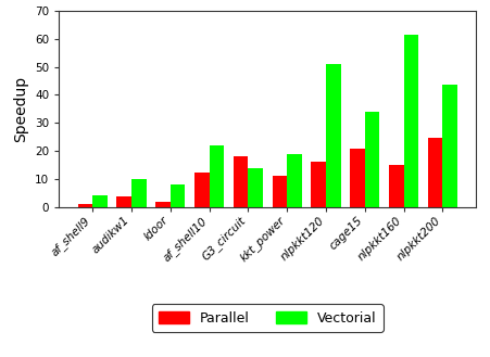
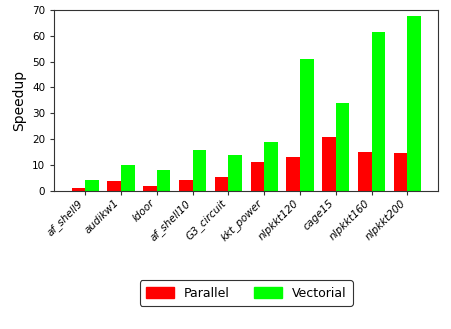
Parallel/af_shell10: 12.5 -> 4.0
Vectorial/af_shell10: 22.0 -> 15.8
Parallel/G3_circuit: 18.0 -> 5.2
Parallel/nlpkkt120: 16.0 -> 13.0
Parallel/nlpkkt200: 24.5 -> 14.8
Vectorial/nlpkkt200: 43.5 -> 67.5
